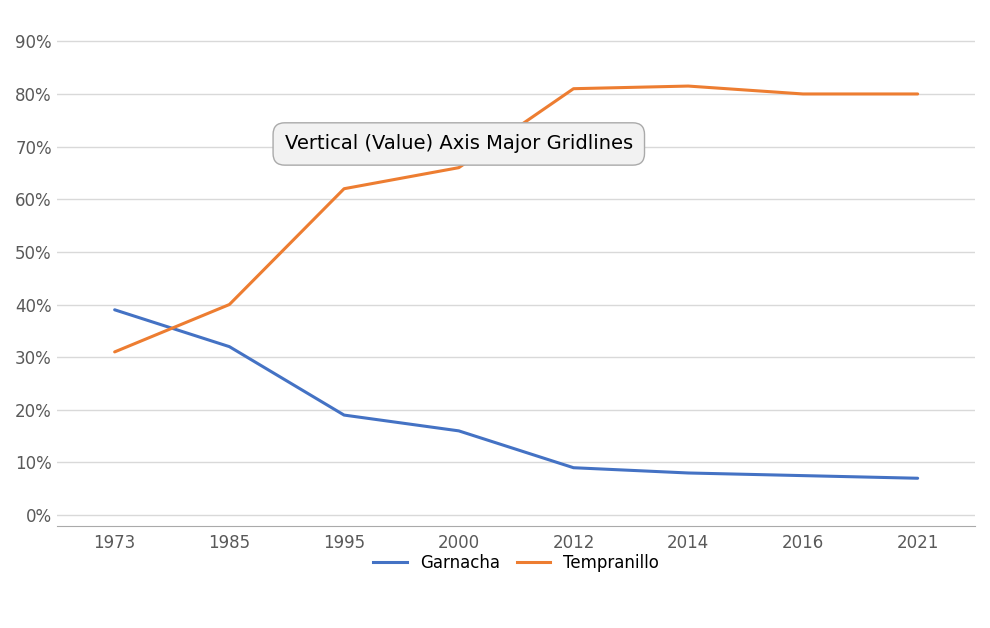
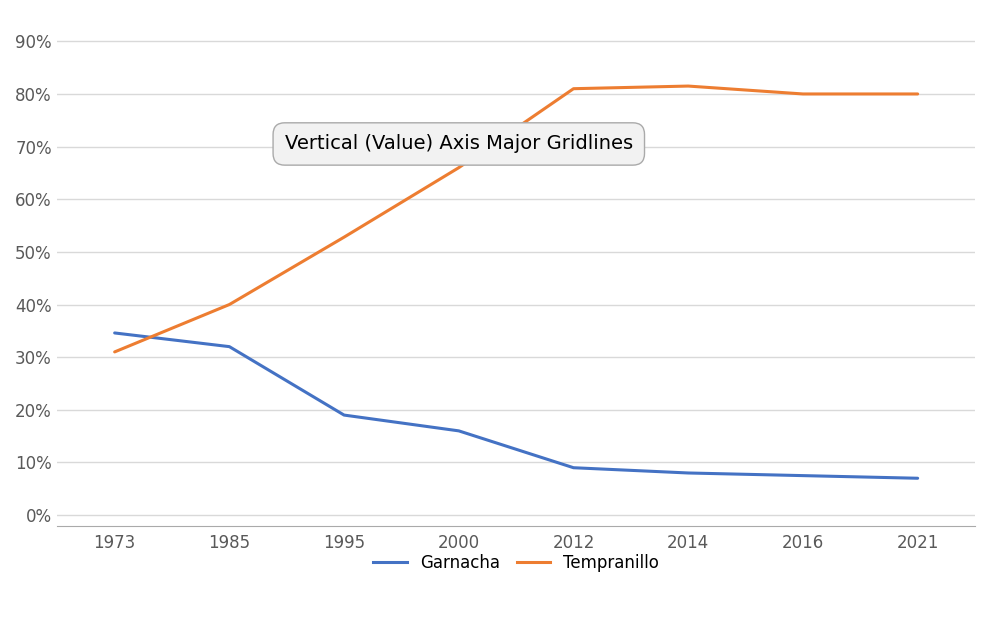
Garnacha/1973: 39.0% -> 34.6%
Tempranillo/1995: 62.0% -> 52.8%
